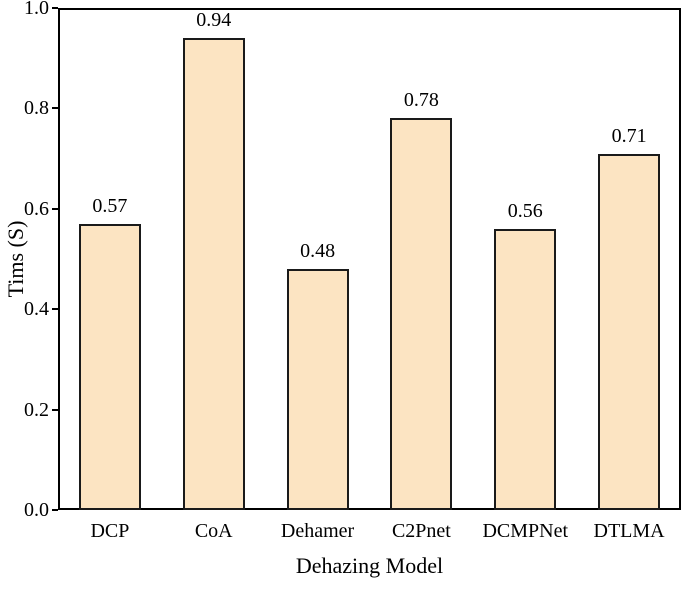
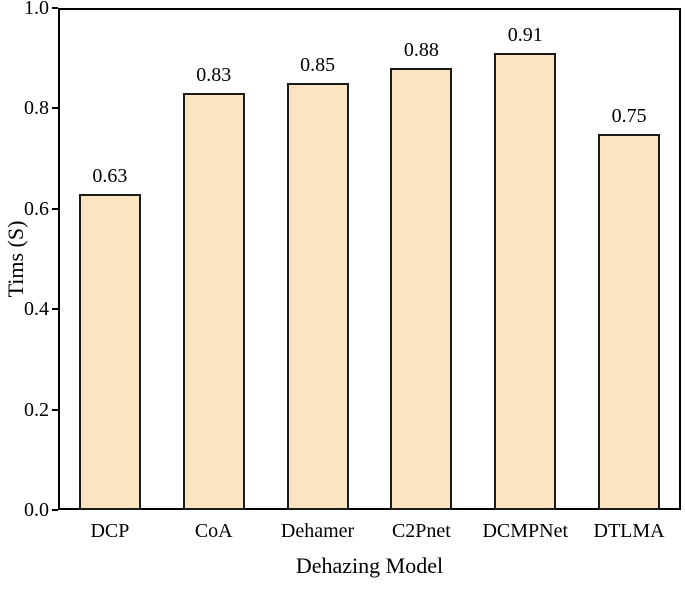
DCP: 0.57 -> 0.63
CoA: 0.94 -> 0.83
Dehamer: 0.48 -> 0.85
C2Pnet: 0.78 -> 0.88
DCMPNet: 0.56 -> 0.91
DTLMA: 0.71 -> 0.75
